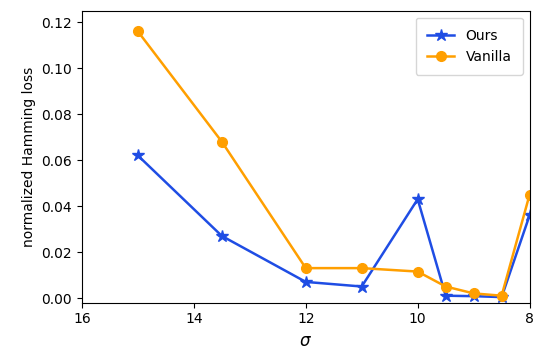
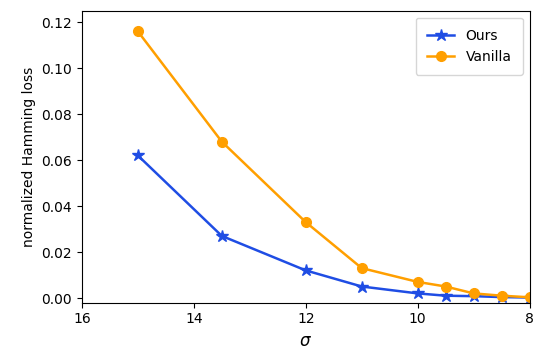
Ours/12: 0.0070 -> 0.0120
Vanilla/12: 0.0130 -> 0.0330
Ours/10: 0.0430 -> 0.0020
Vanilla/10: 0.0115 -> 0.0070
Ours/8: 0.0360 -> 0.0002
Vanilla/8: 0.0450 -> 0.0003
